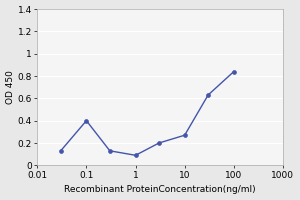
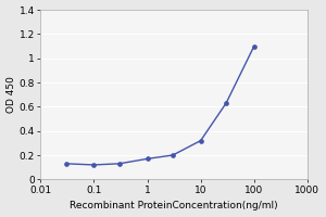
0.1: 0.40 -> 0.12
1: 0.09 -> 0.17
10: 0.27 -> 0.32
100: 0.84 -> 1.10
